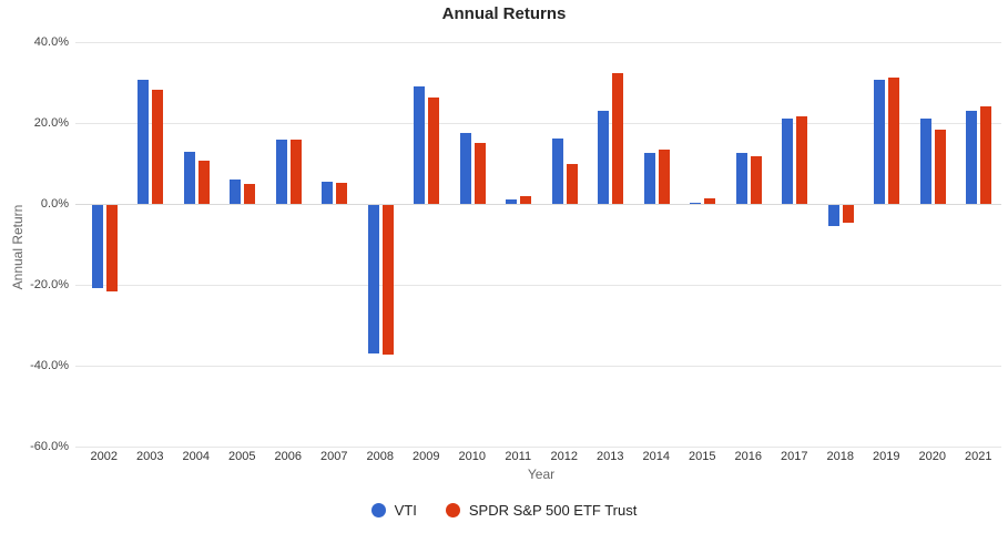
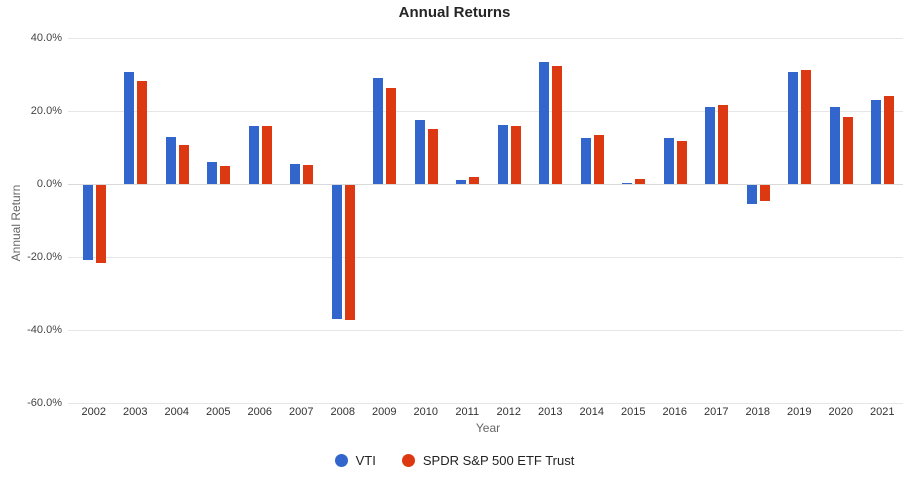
SPDR S&P 500 ETF Trust/2012: 10% -> 16%
VTI/2013: 23% -> 33%
